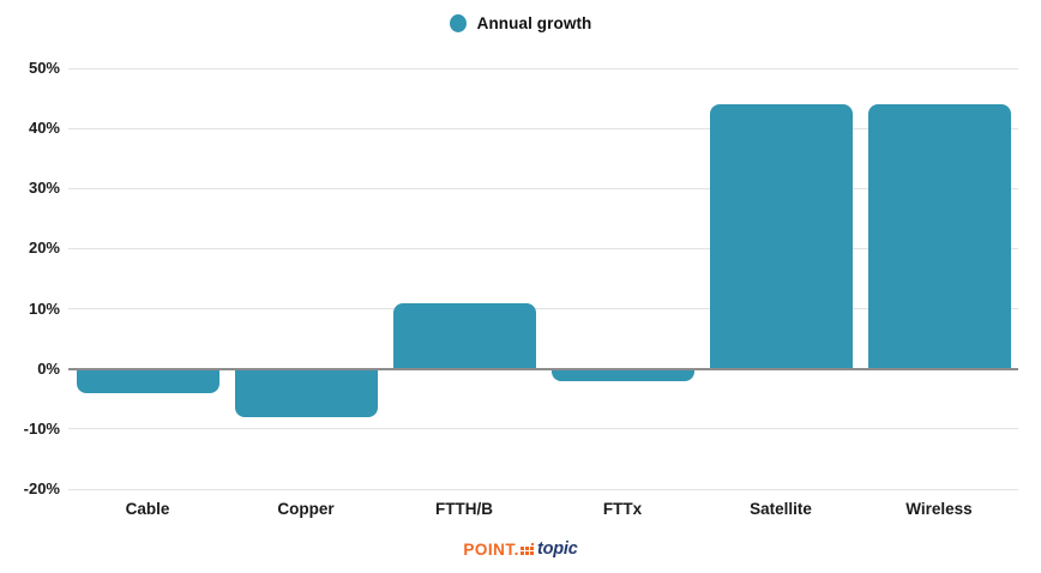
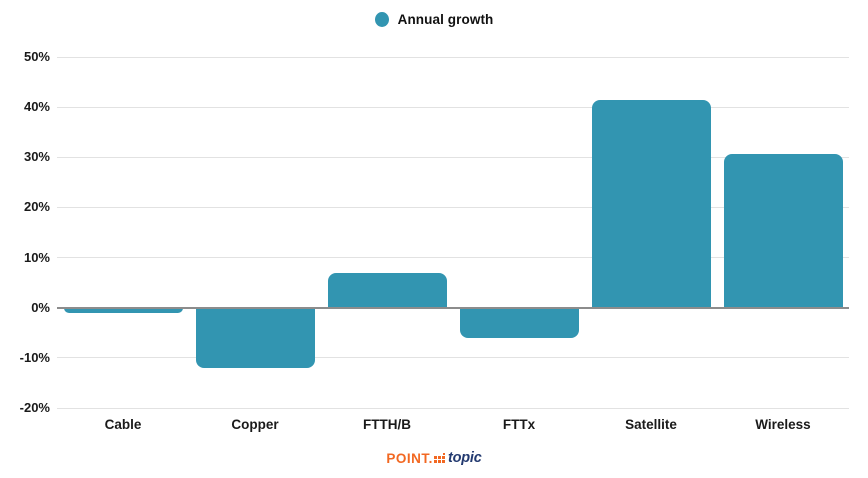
Cable: -4% -> -1%
Copper: -8% -> -12%
FTTH/B: 11% -> 7%
FTTx: -2% -> -6%
Satellite: 44% -> 42%
Wireless: 44% -> 31%
